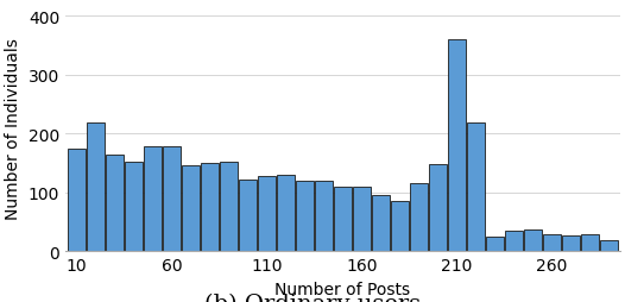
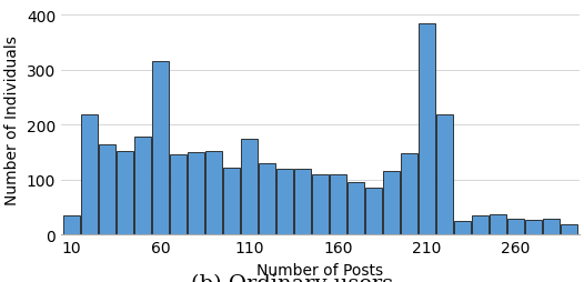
10: 175 -> 35
60: 178 -> 315
110: 128 -> 175
210: 360 -> 385
